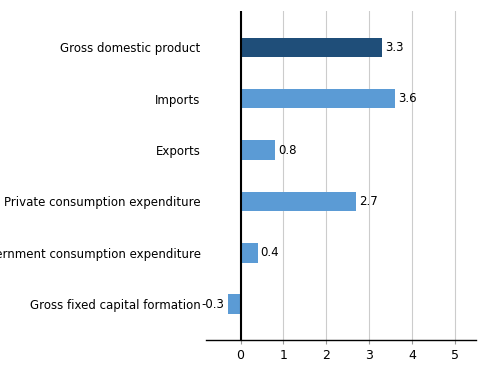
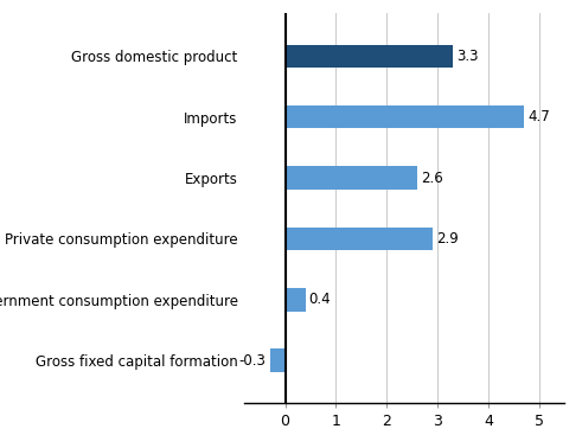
Imports: 3.6 -> 4.7
Exports: 0.8 -> 2.6
Private consumption expenditure: 2.7 -> 2.9
